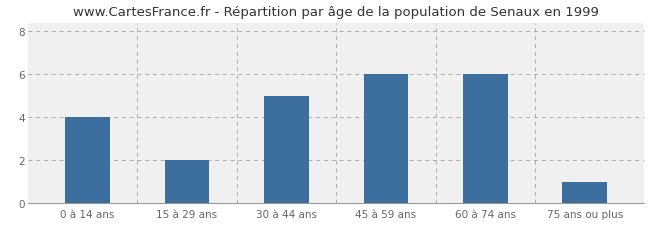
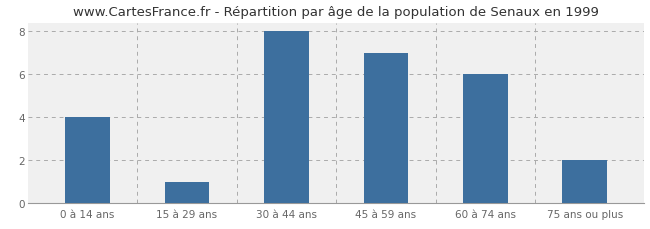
15 à 29 ans: 2 -> 1
30 à 44 ans: 5 -> 8
45 à 59 ans: 6 -> 7
75 ans ou plus: 1 -> 2
